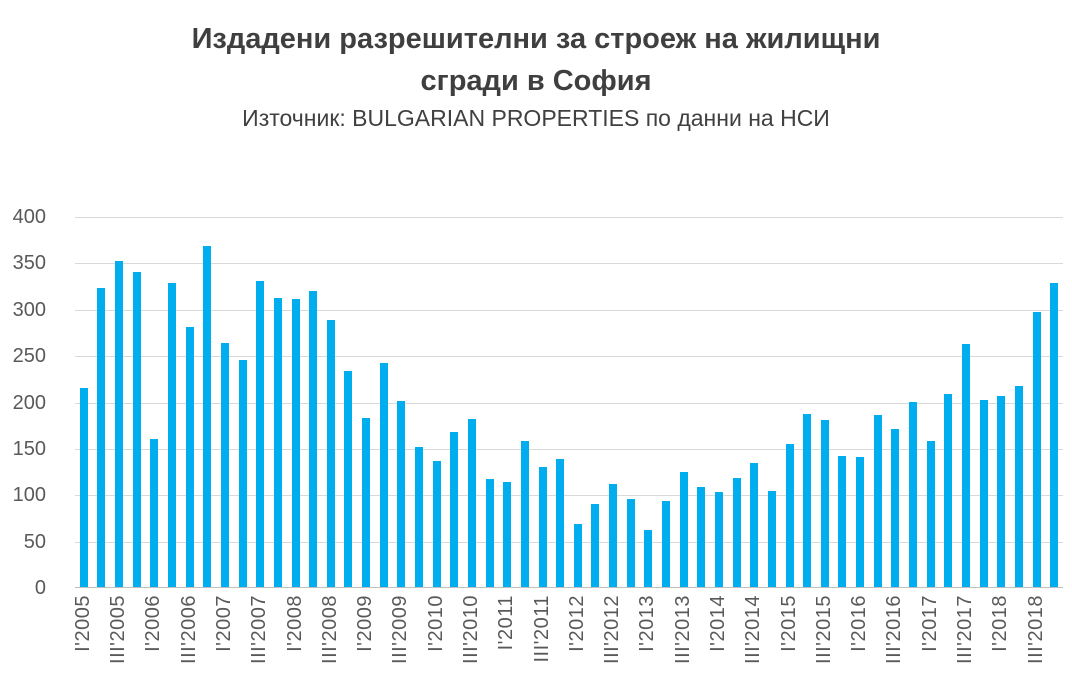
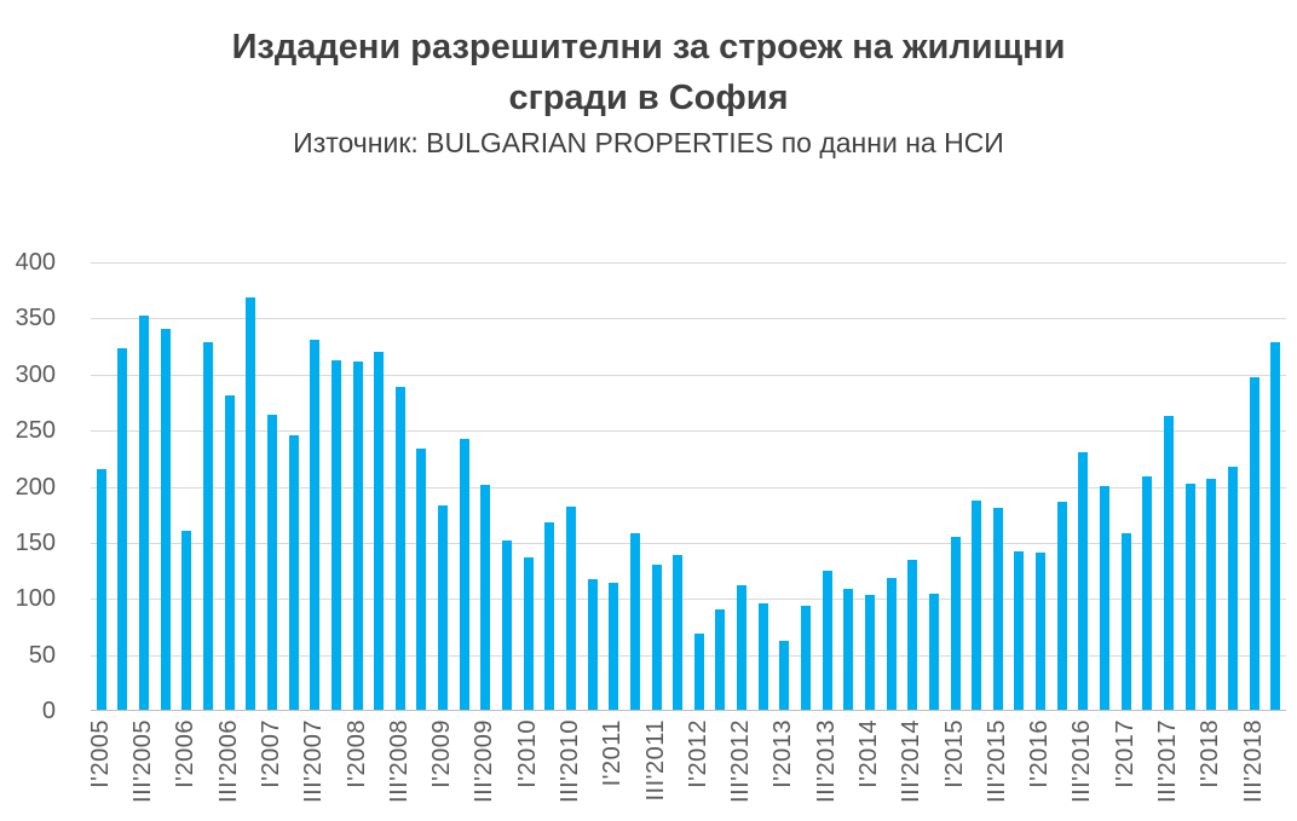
III'2016: 170 -> 230
